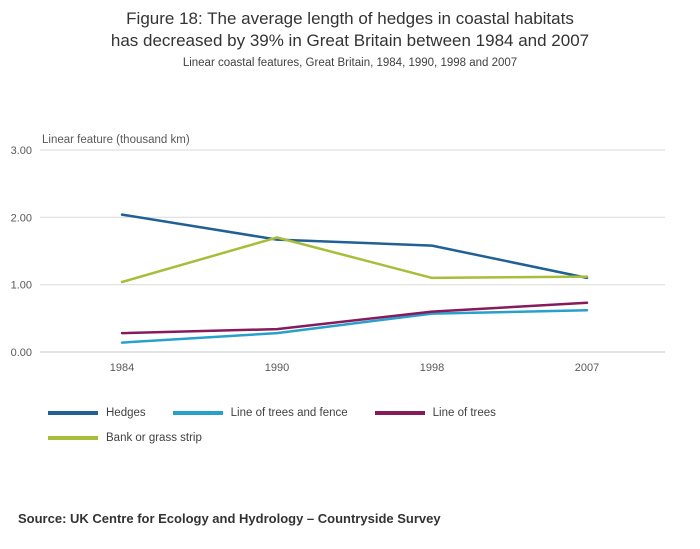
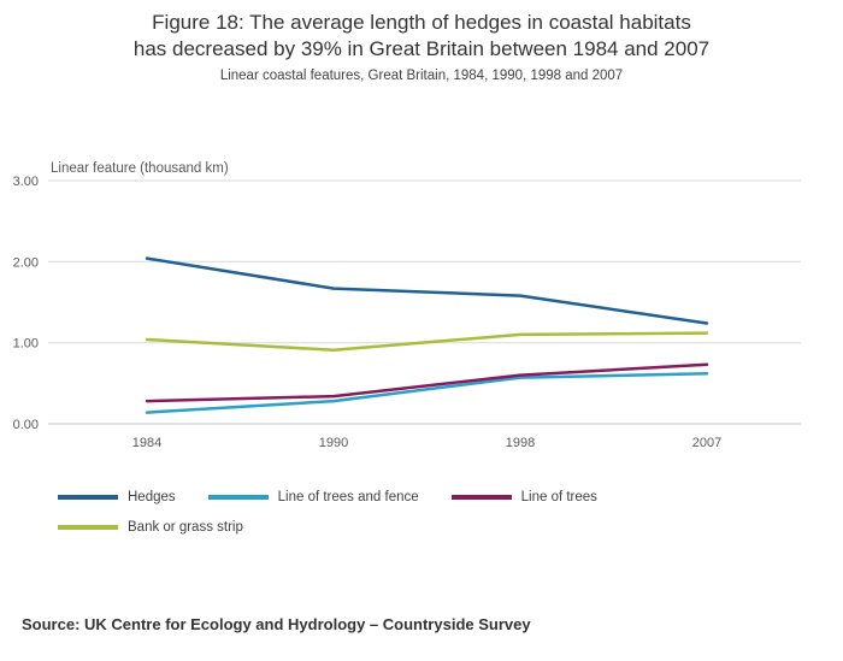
Bank or grass strip/1990: 1.7 -> 0.9
Hedges/2007: 1.1 -> 1.2
